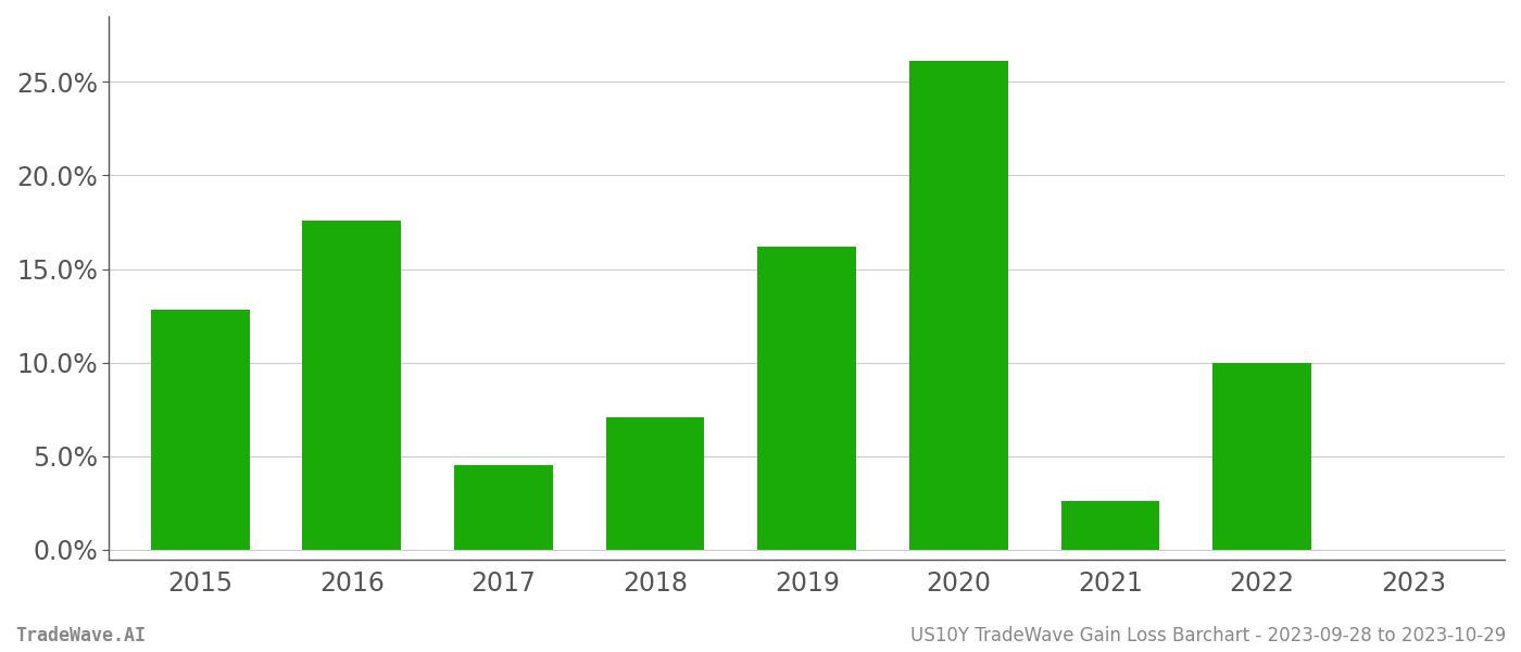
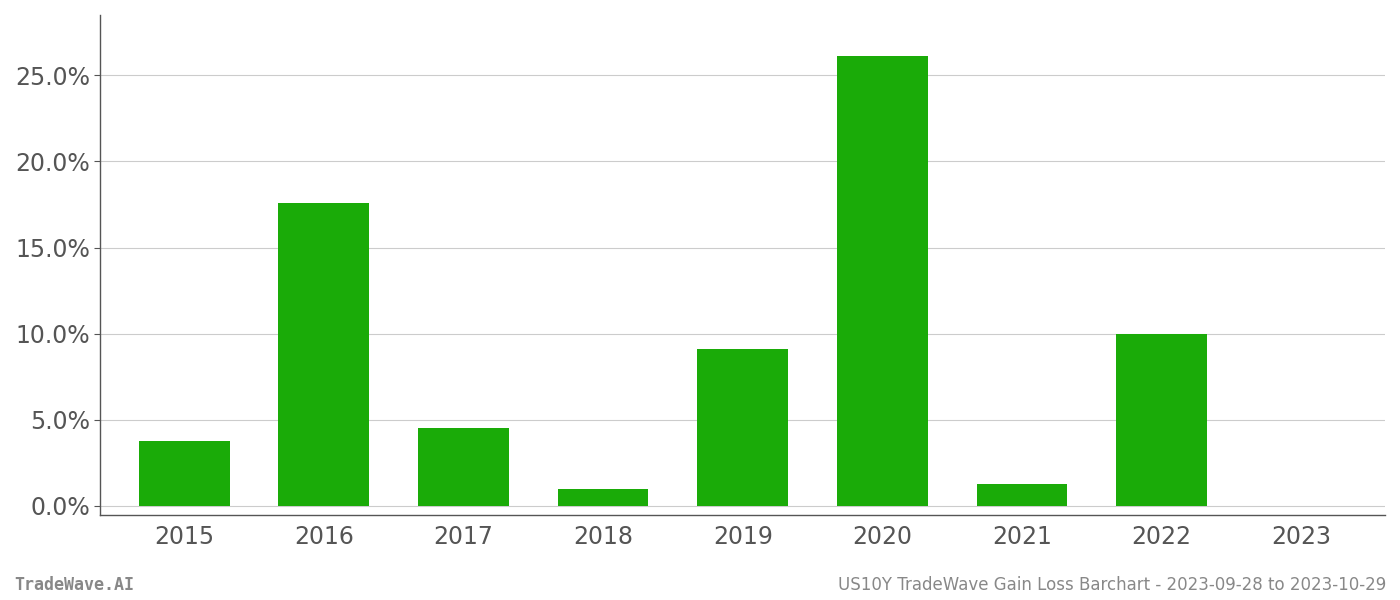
2015: 12.8% -> 3.8%
2018: 7.1% -> 1.0%
2019: 16.2% -> 9.1%
2021: 2.6% -> 1.3%
